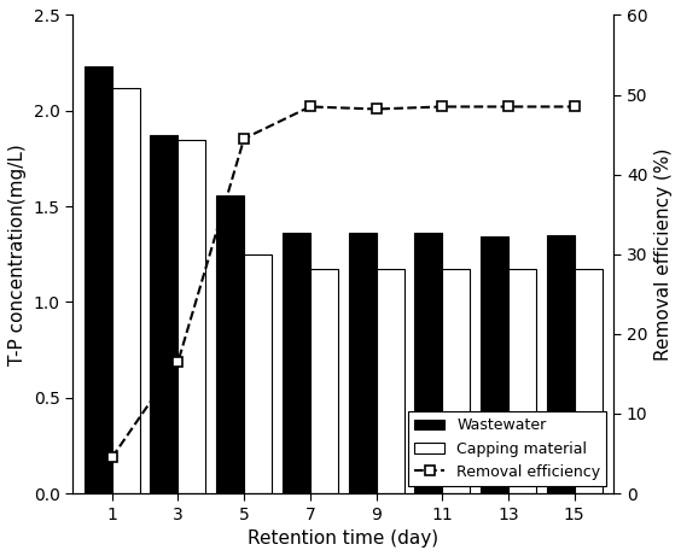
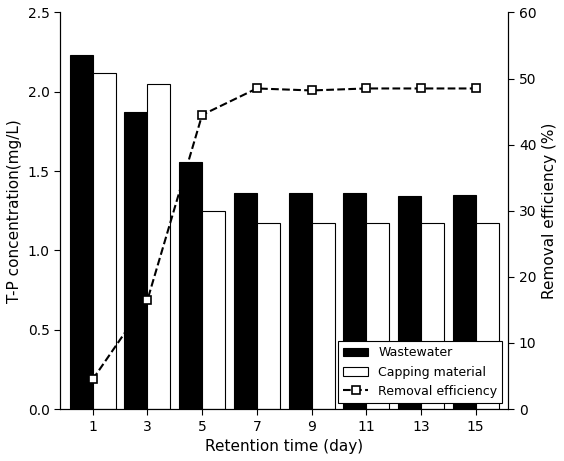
Capping material/3: 1.85 -> 2.05
